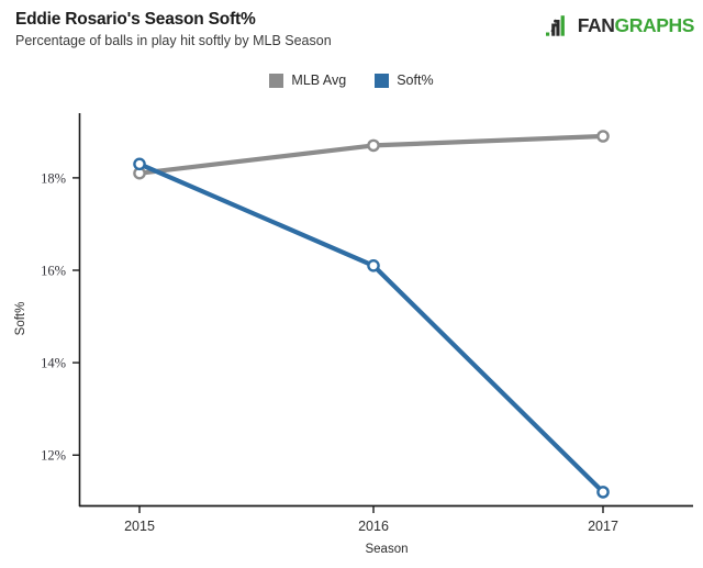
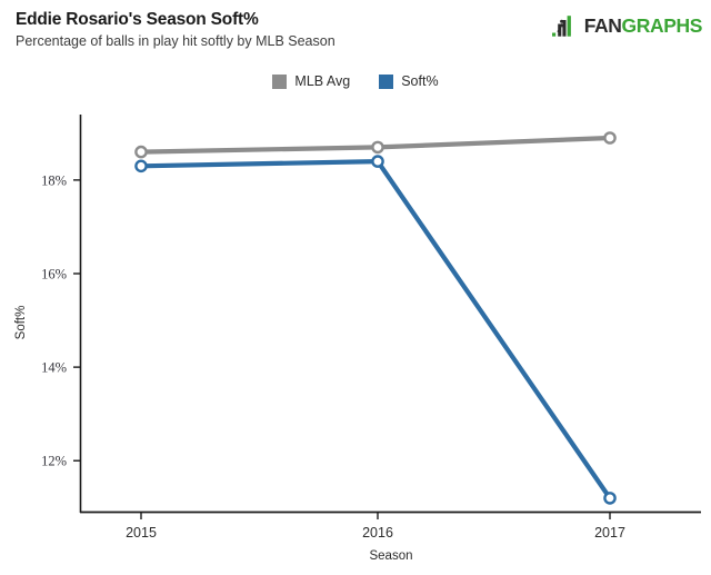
MLB Avg/2015: 18.1% -> 18.6%
Soft%/2016: 16.1% -> 18.4%
